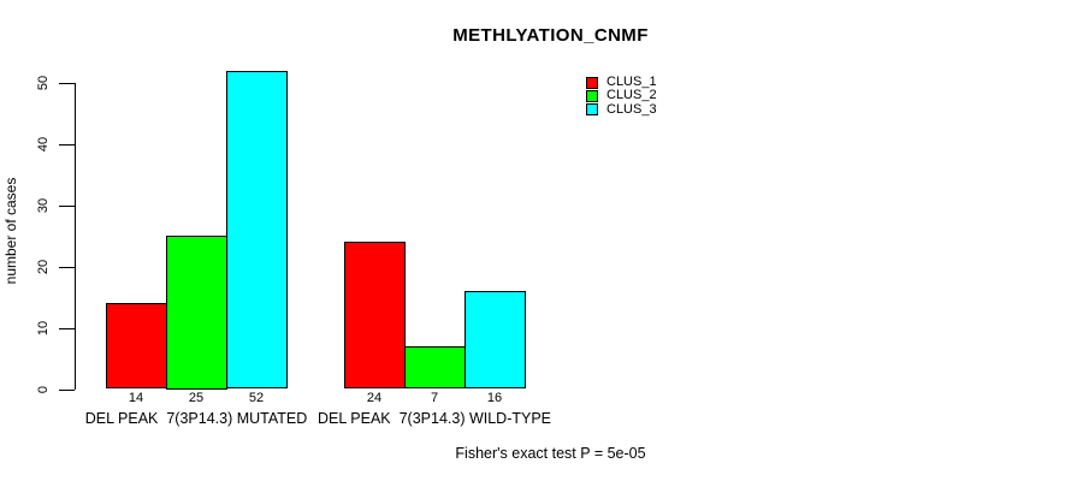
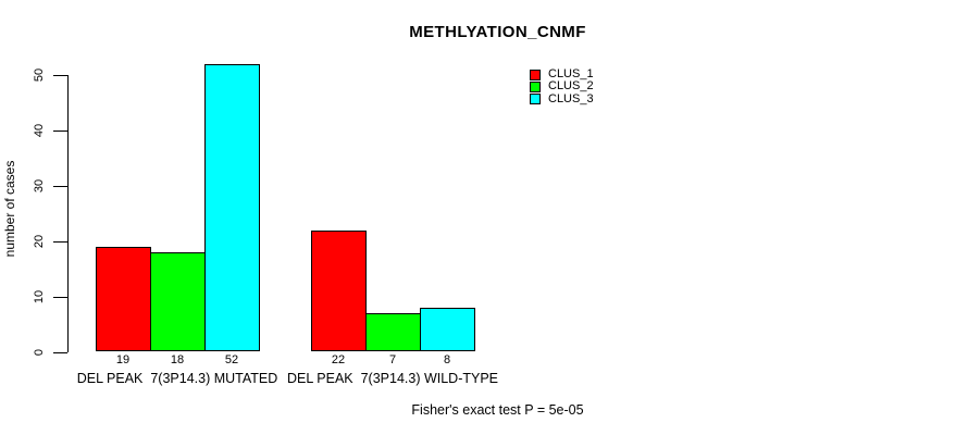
CLUS_1/DEL PEAK 7(3P14.3) MUTATED: 14 -> 19
CLUS_2/DEL PEAK 7(3P14.3) MUTATED: 25 -> 18
CLUS_1/DEL PEAK 7(3P14.3) WILD-TYPE: 24 -> 22
CLUS_3/DEL PEAK 7(3P14.3) WILD-TYPE: 16 -> 8
